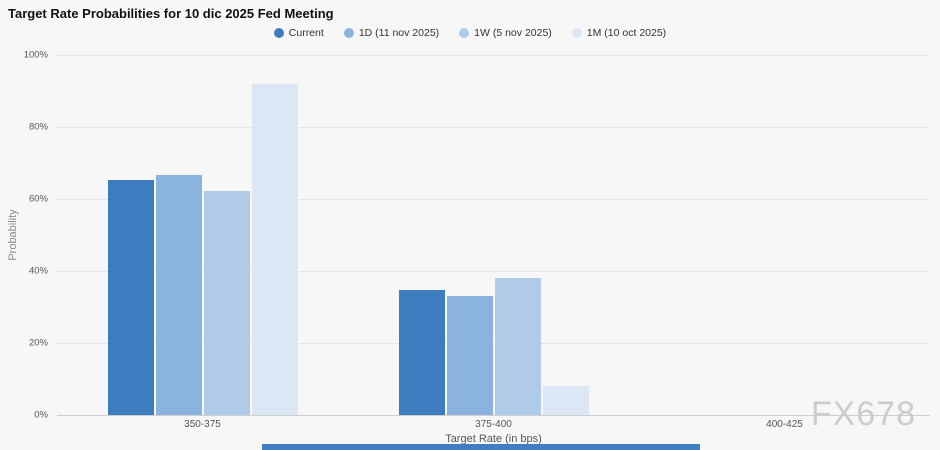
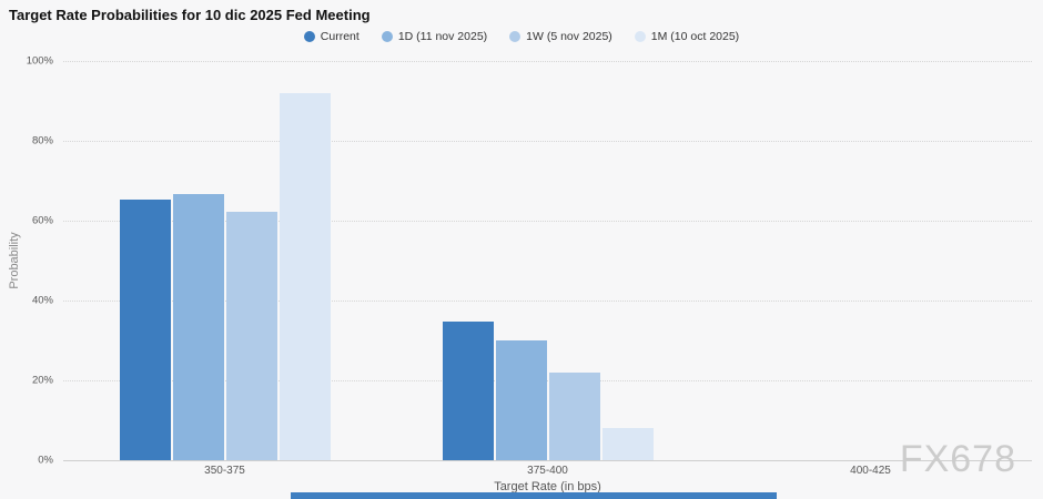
1D (11 nov 2025)/375-400: 33% -> 30%
1W (5 nov 2025)/375-400: 38% -> 22%
